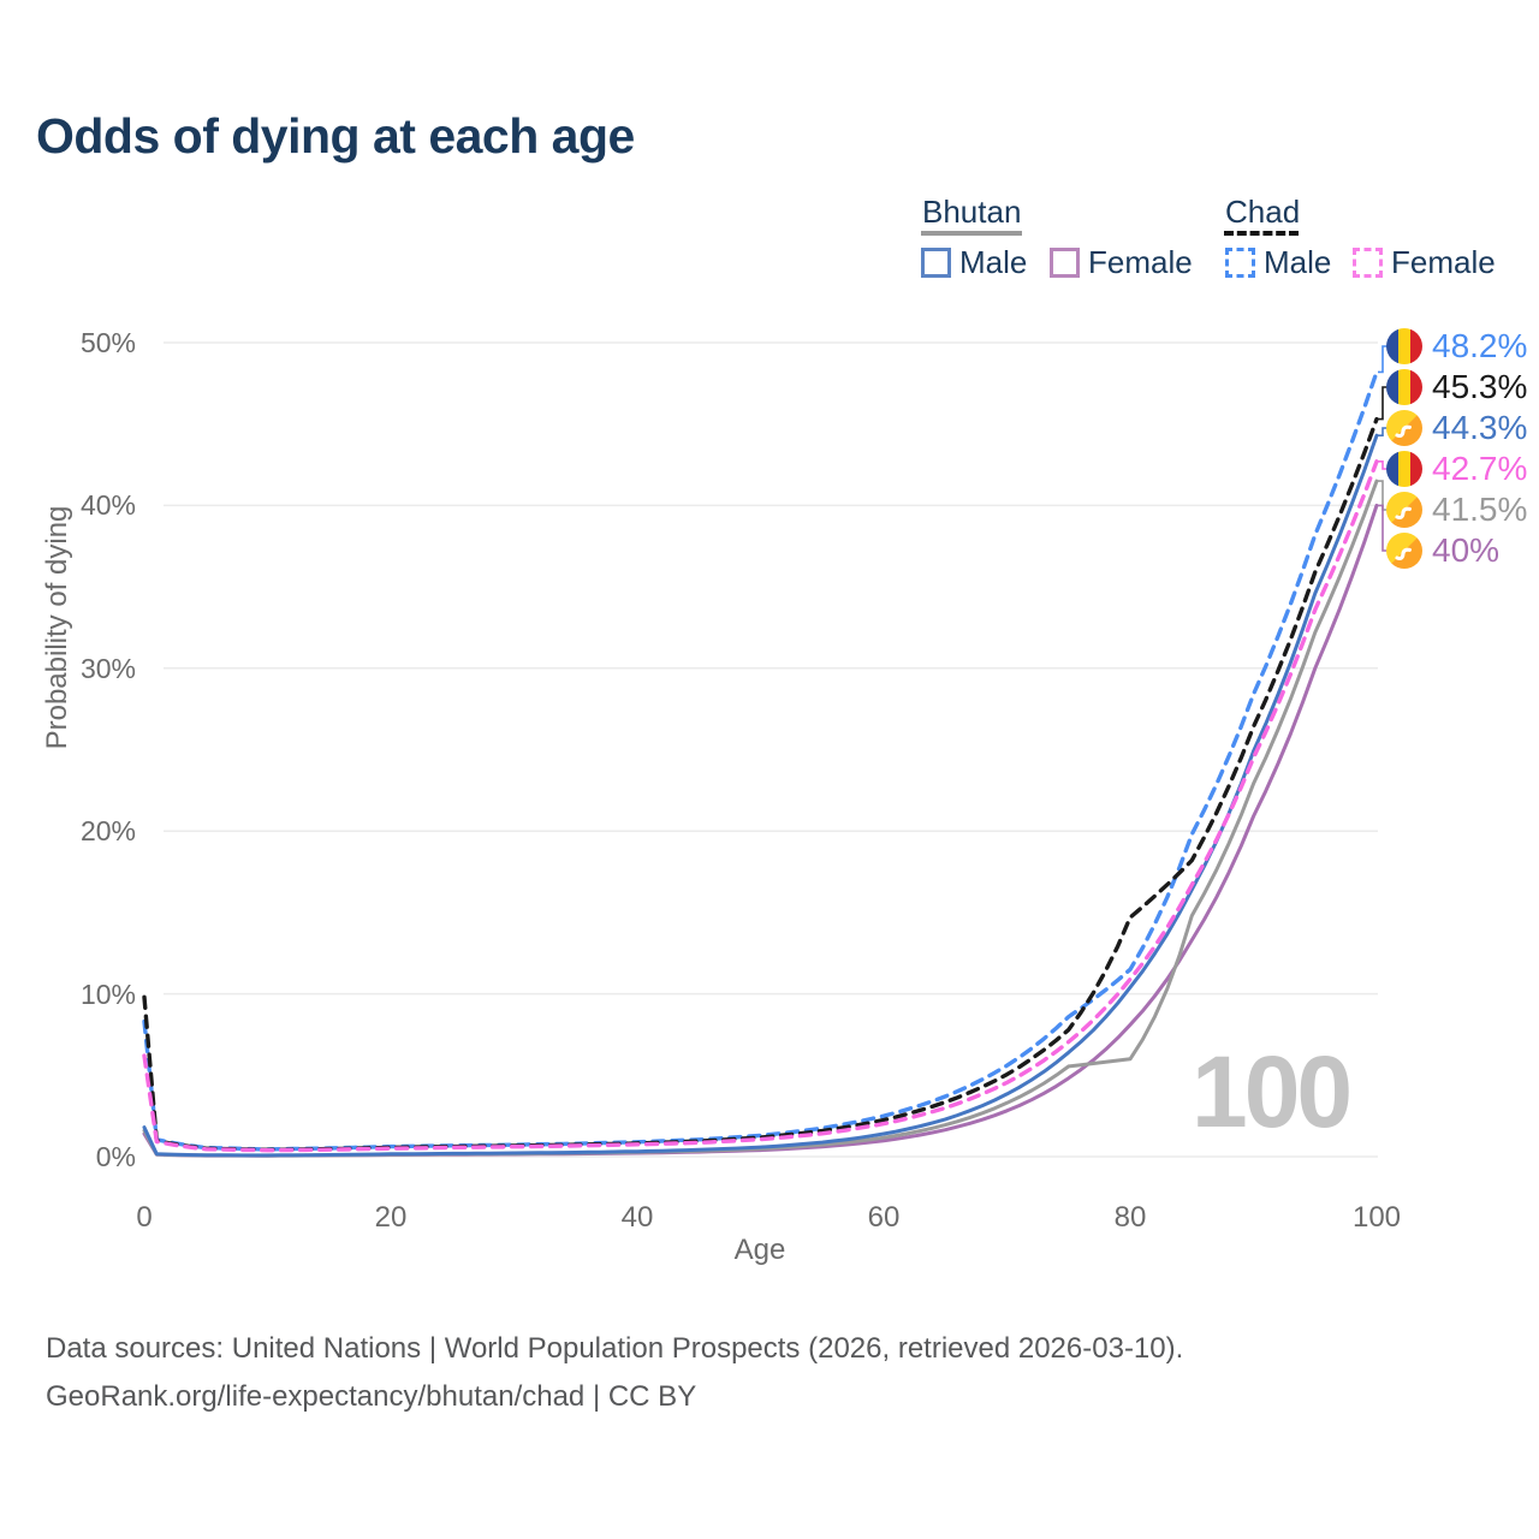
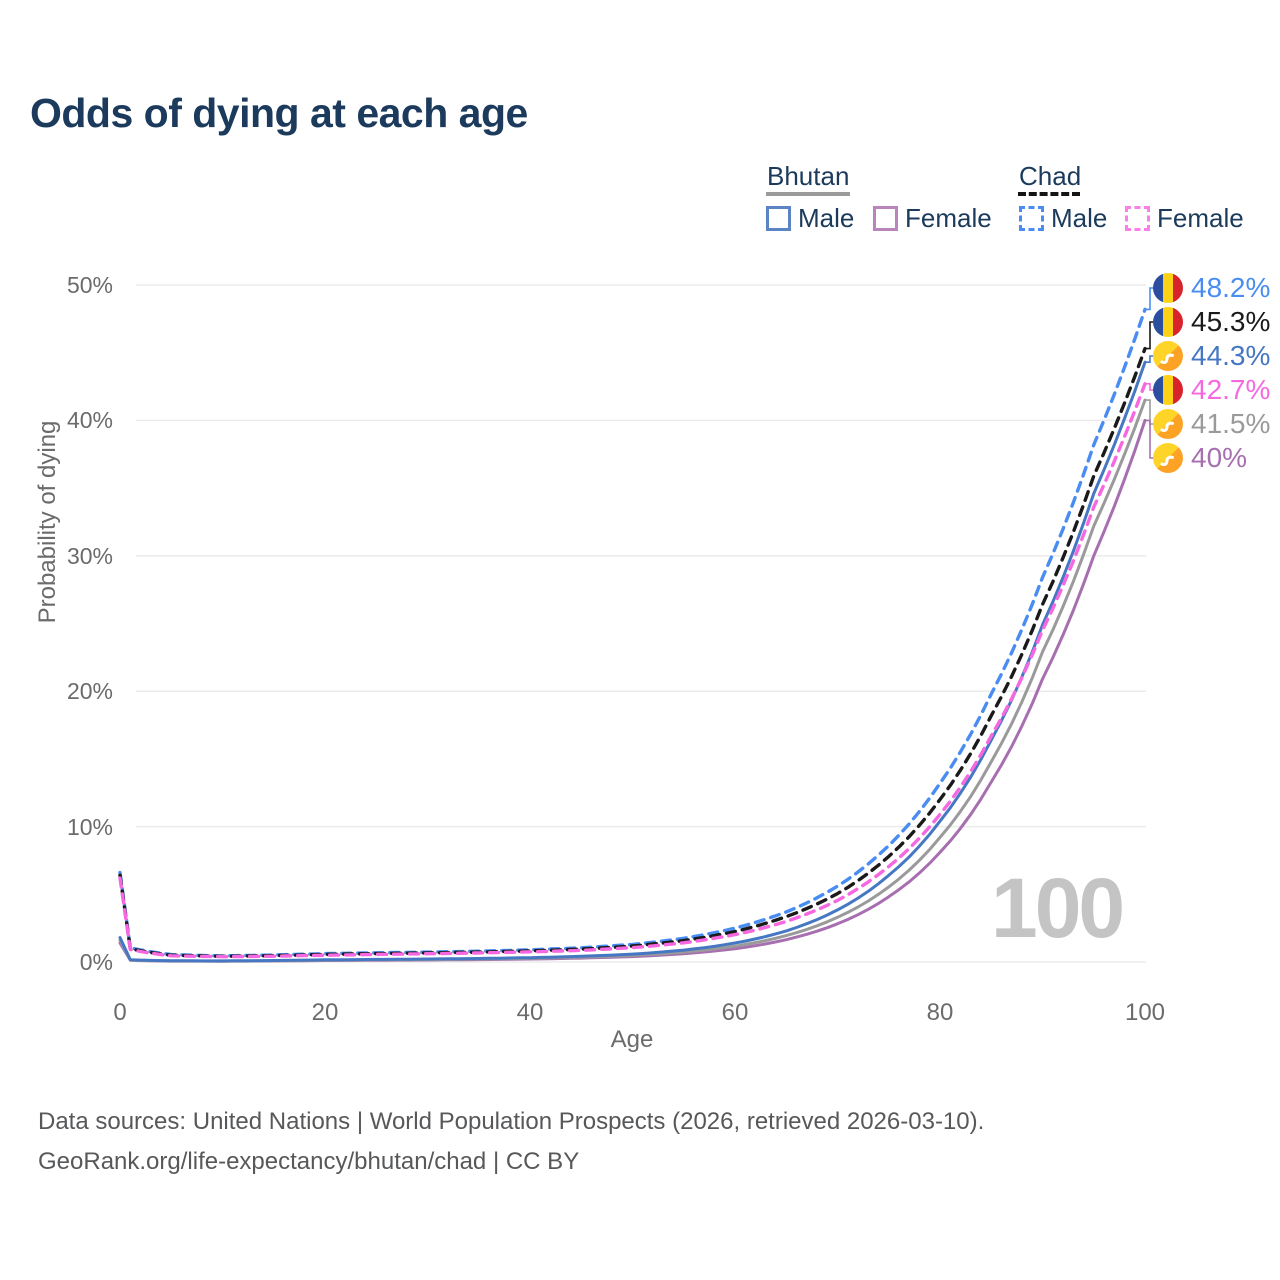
Chad Male/0: 8.3% -> 6.6%
Chad/0: 9.8% -> 6.4%
Bhutan/80: 6.0% -> 9.2%
Chad Male/80: 11.5% -> 13.2%
Chad/80: 14.7% -> 12.0%
